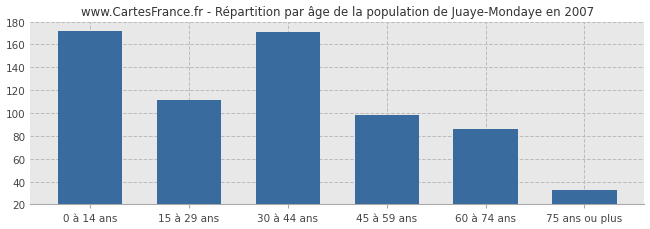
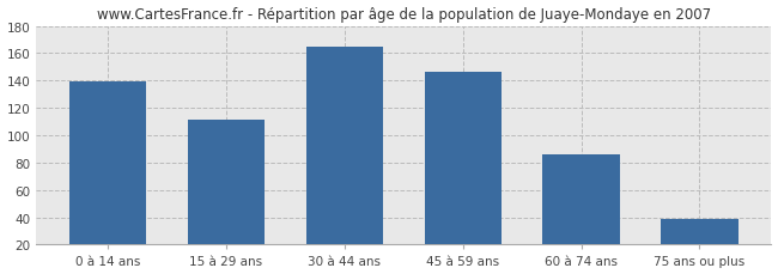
0 à 14 ans: 172 -> 139
30 à 44 ans: 171 -> 165
45 à 59 ans: 98 -> 146
75 ans ou plus: 33 -> 39
